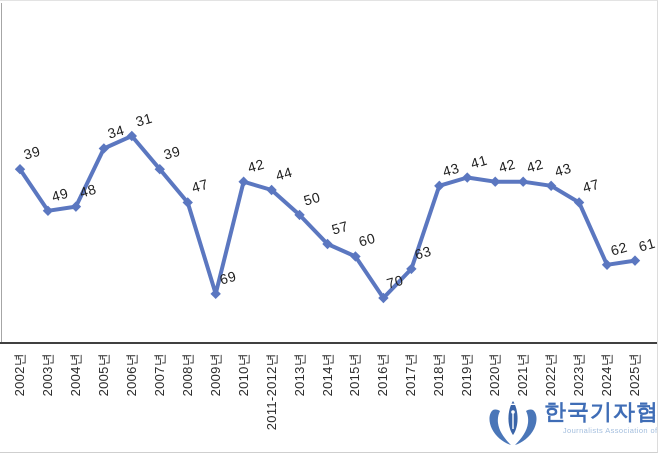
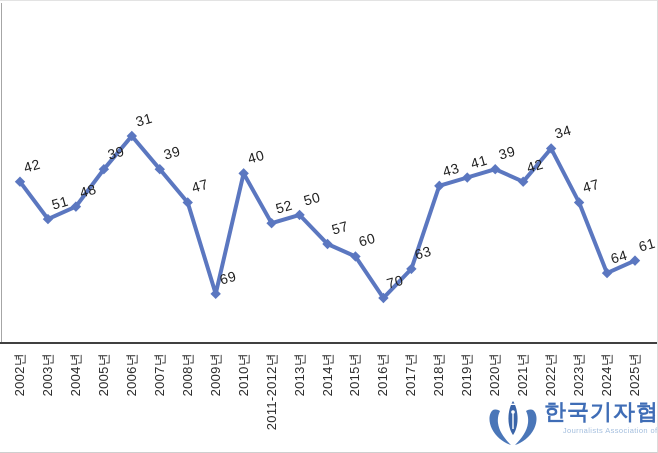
2002년: 39 -> 42
2003년: 49 -> 51
2005년: 34 -> 39
2010년: 42 -> 40
2011-2012년: 44 -> 52
2020년: 42 -> 39
2022년: 43 -> 34
2024년: 62 -> 64
